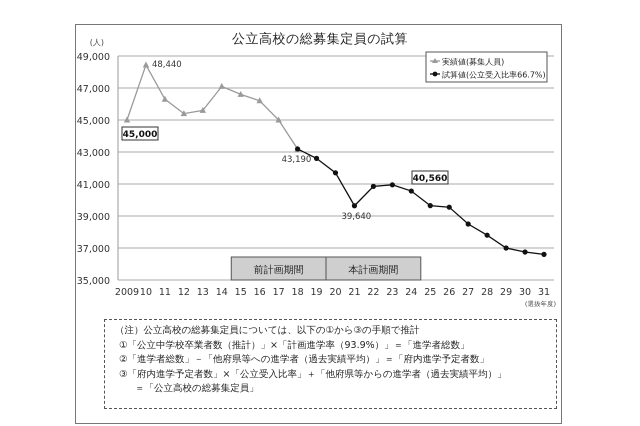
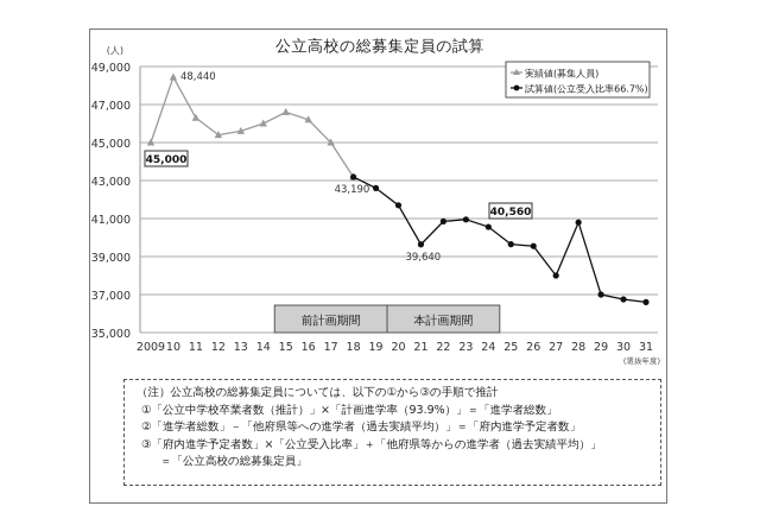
実績値(募集人員)/14: 47100 -> 46000
試算値(公立受入比率66.7%)/27: 38500 -> 38000
試算値(公立受入比率66.7%)/28: 37800 -> 40800
